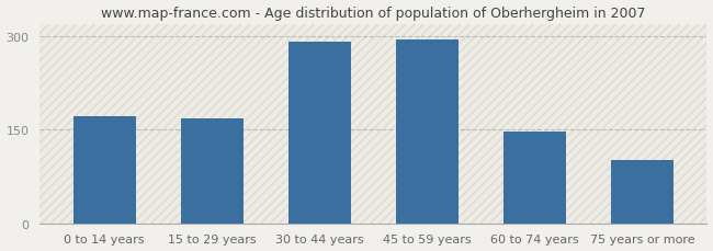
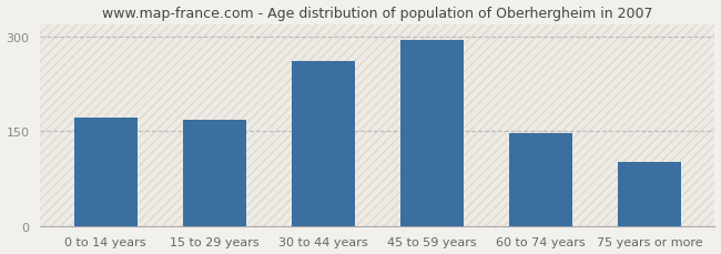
30 to 44 years: 291 -> 262
